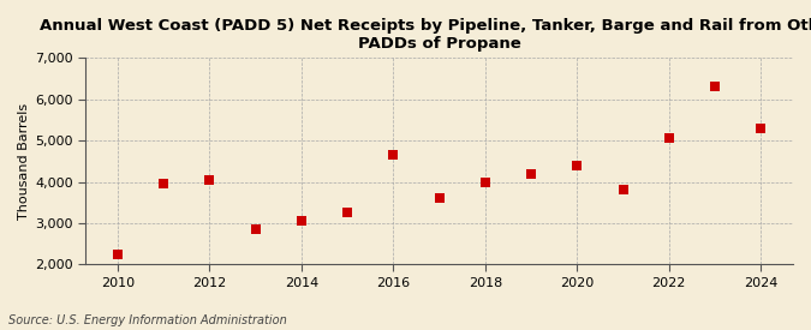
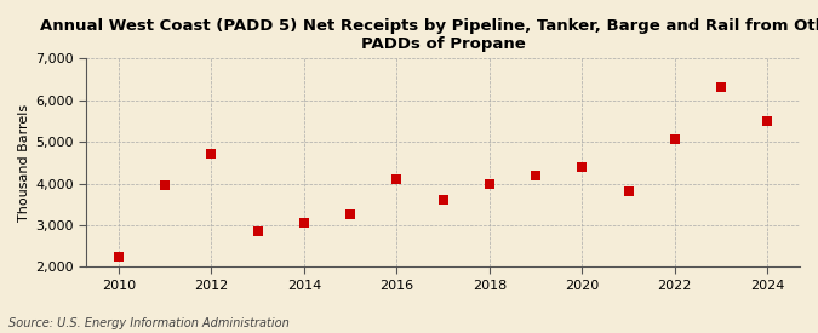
2012: 4,050 -> 4,700
2016: 4,650 -> 4,100
2024: 5,300 -> 5,500
